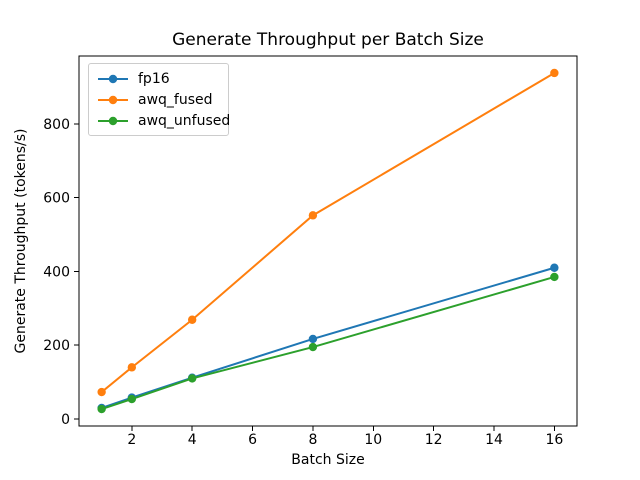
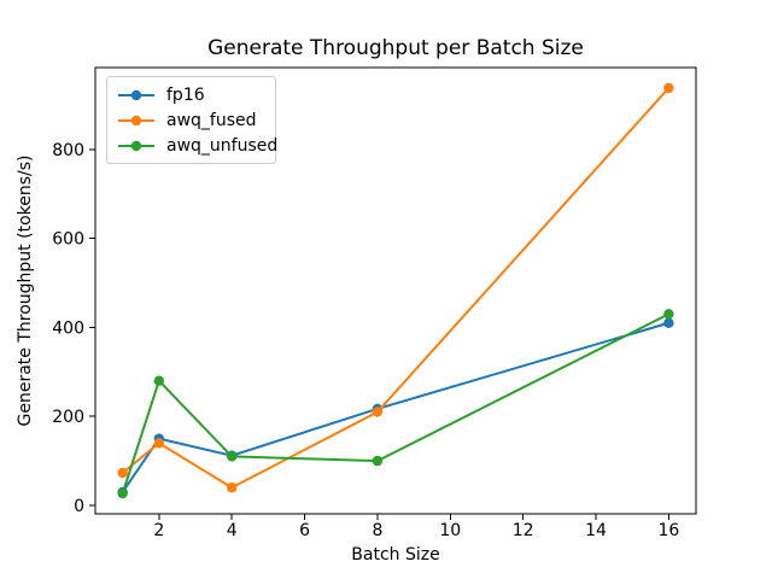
fp16/2: 60 -> 150
awq_unfused/2: 50 -> 280
awq_fused/4: 270 -> 40
awq_fused/8: 550 -> 210
awq_unfused/8: 200 -> 100
awq_unfused/16: 380 -> 430
